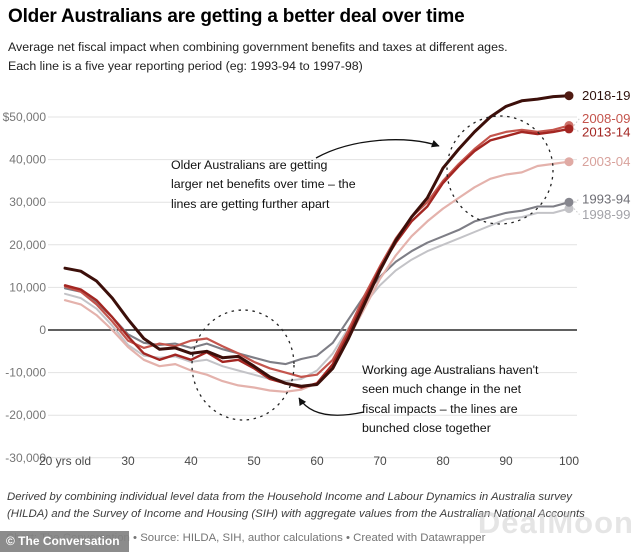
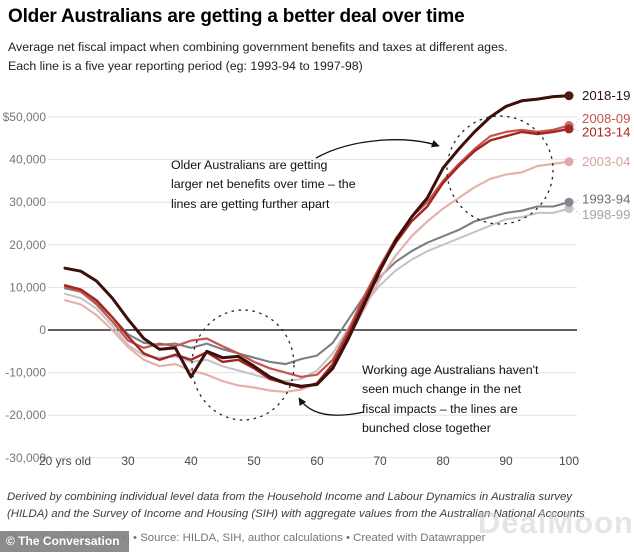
2018-19/40: -$6000 -> -$11000
